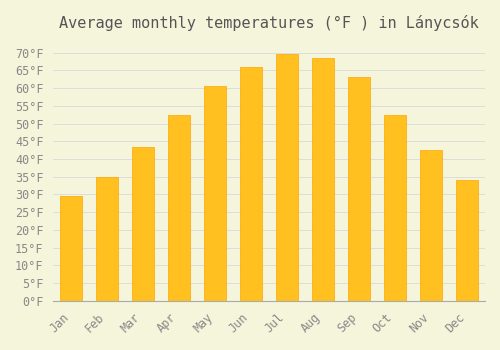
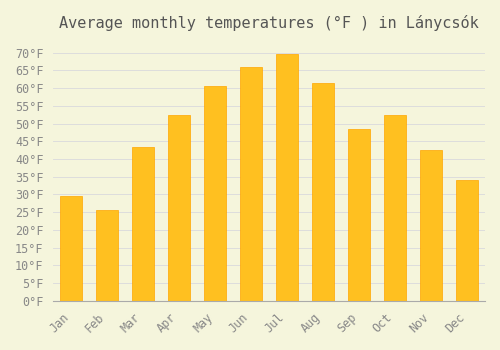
Feb: 35.0°F -> 25.5°F
Aug: 68.5°F -> 61.5°F
Sep: 63.0°F -> 48.5°F
